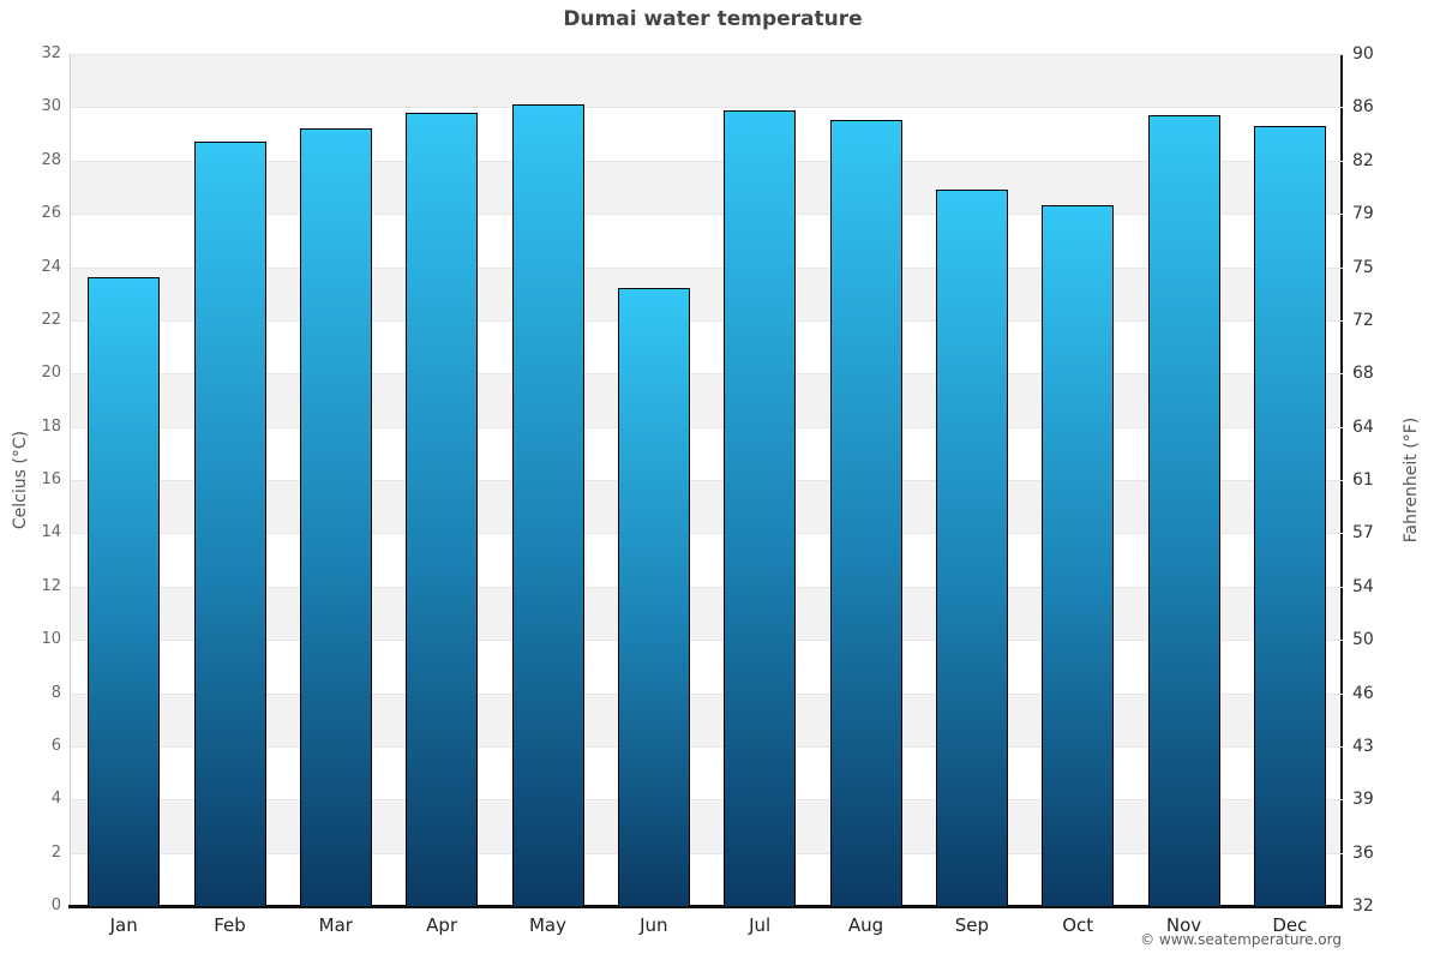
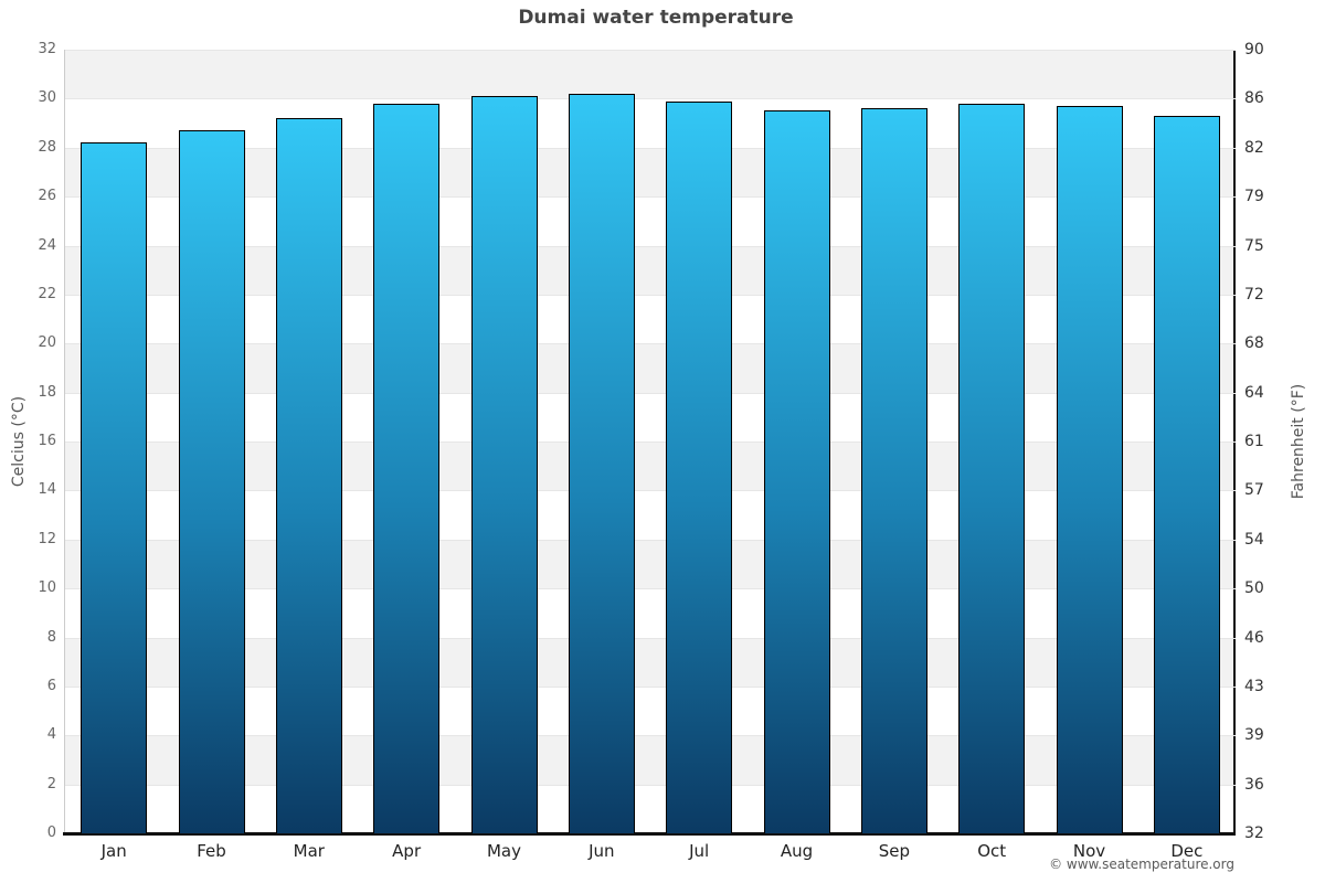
Jan: 23.6 -> 28.2
Jun: 23.2 -> 30.2
Sep: 26.9 -> 29.6
Oct: 26.3 -> 29.8
